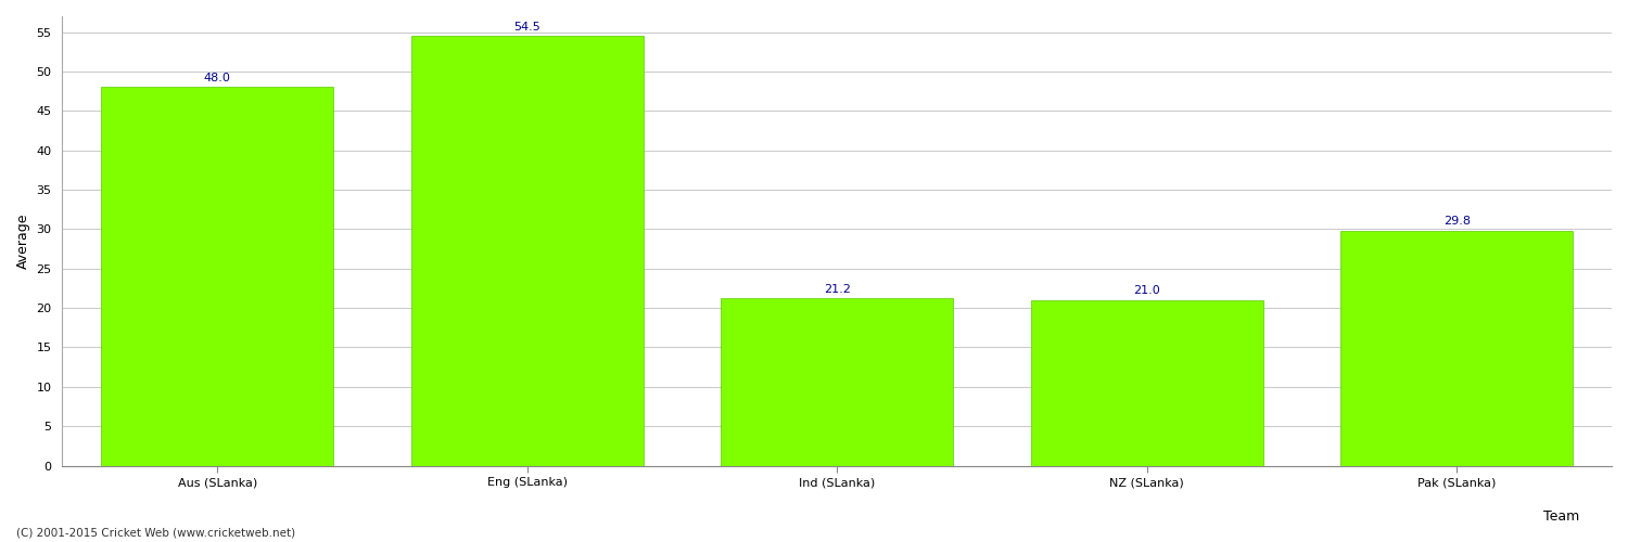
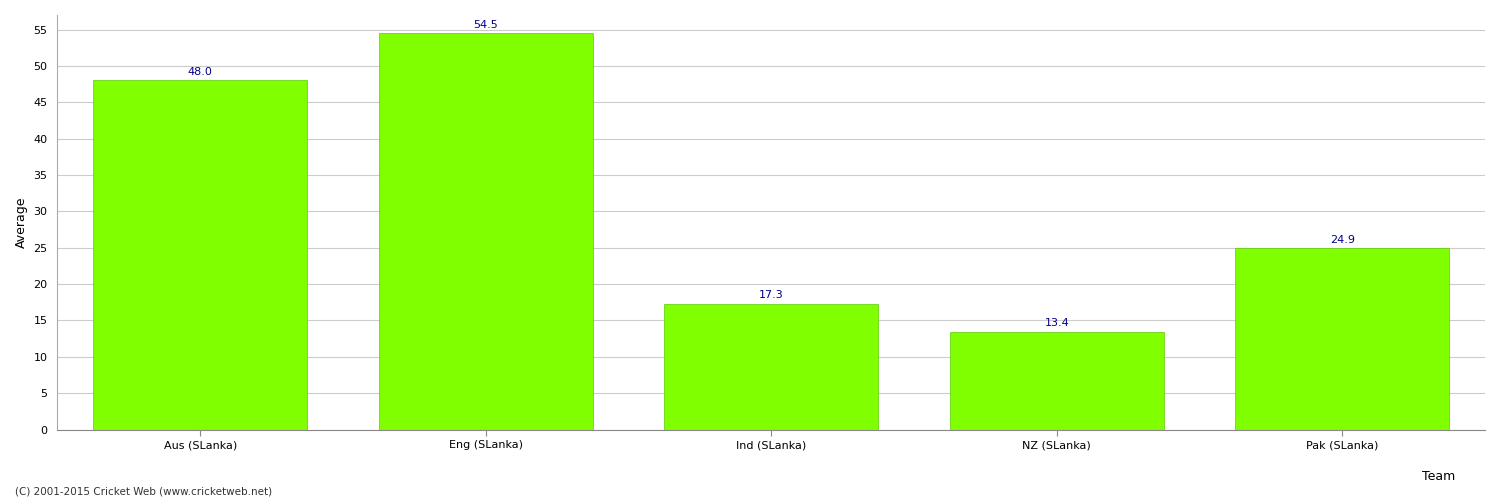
Ind (SLanka): 21.2 -> 17.3
NZ (SLanka): 21.0 -> 13.4
Pak (SLanka): 29.8 -> 24.9
